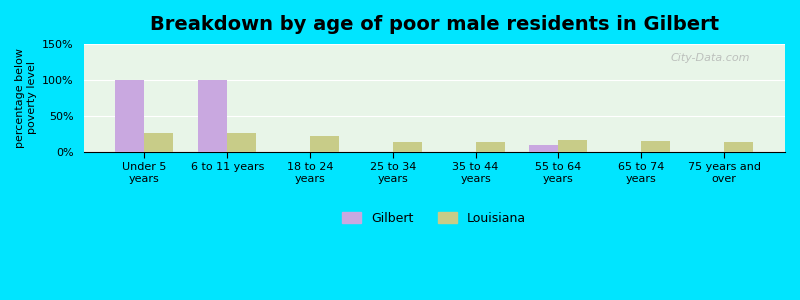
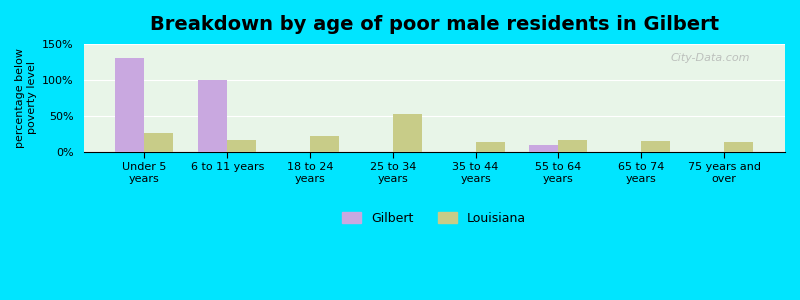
Gilbert/Under 5 years: 100% -> 130%
Louisiana/6 to 11 years: 26% -> 16%
Louisiana/25 to 34 years: 14% -> 52%
